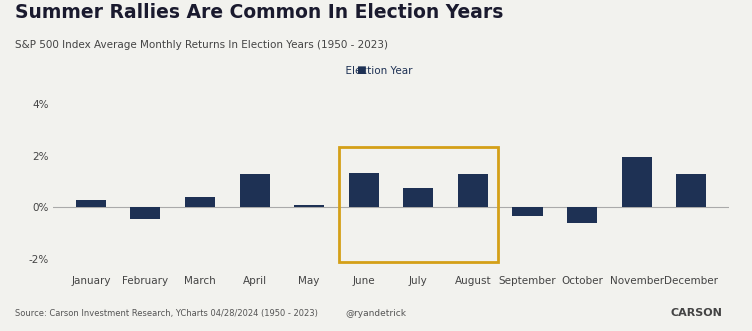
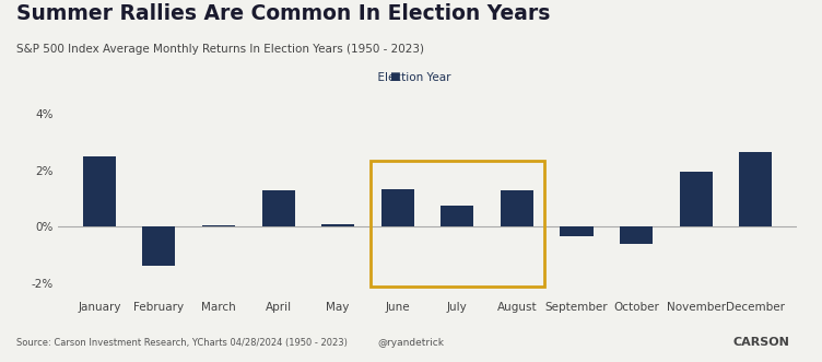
January: 0.27% -> 2.50%
February: -0.45% -> -1.40%
March: 0.40% -> 0.05%
December: 1.30% -> 2.65%
